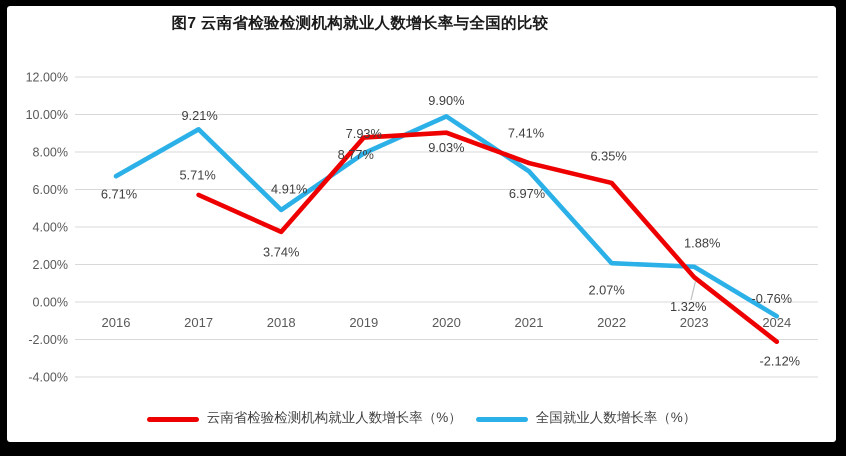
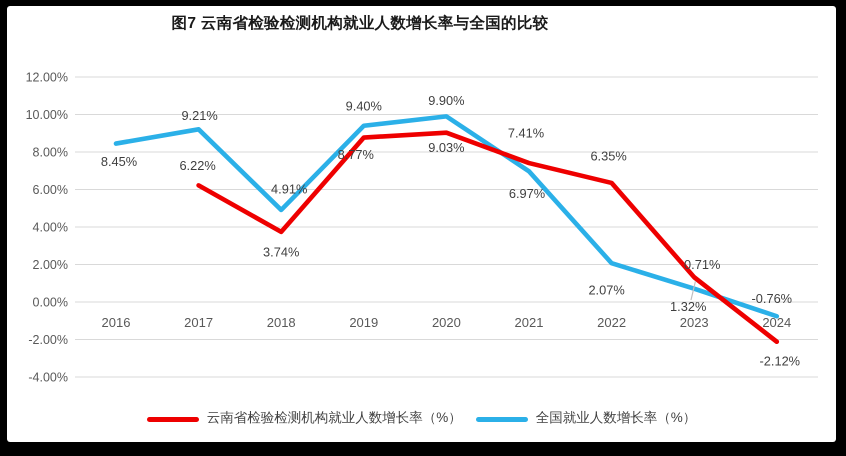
全国就业人数增长率（%）/2016: 6.71% -> 8.45%
云南省检验检测机构就业人数增长率（%）/2017: 5.71% -> 6.22%
全国就业人数增长率（%）/2019: 7.93% -> 9.40%
全国就业人数增长率（%）/2023: 1.88% -> 0.71%
